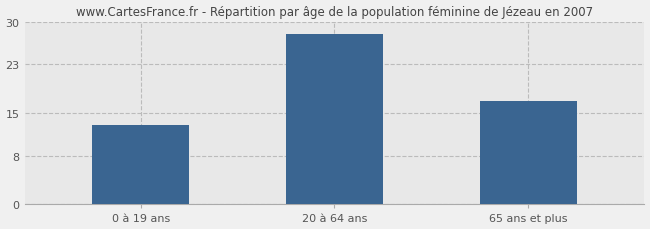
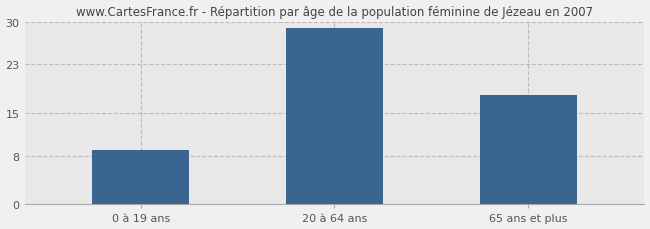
0 à 19 ans: 13 -> 9
20 à 64 ans: 28 -> 29
65 ans et plus: 17 -> 18
